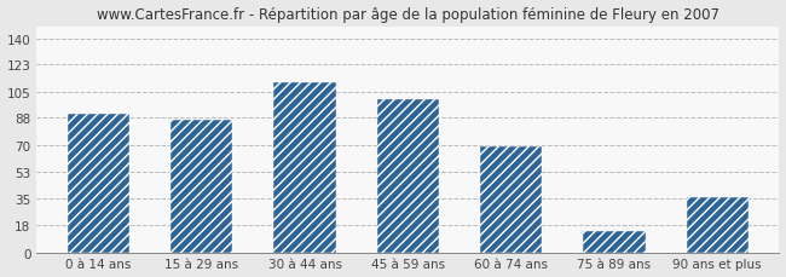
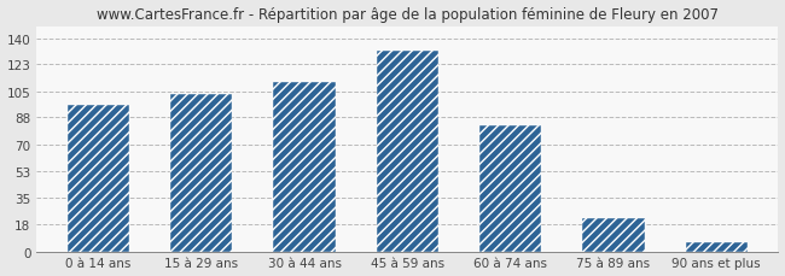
0 à 14 ans: 91 -> 96
15 à 29 ans: 87 -> 103
45 à 59 ans: 100 -> 132
60 à 74 ans: 69 -> 83
75 à 89 ans: 14 -> 22
90 ans et plus: 36 -> 6
